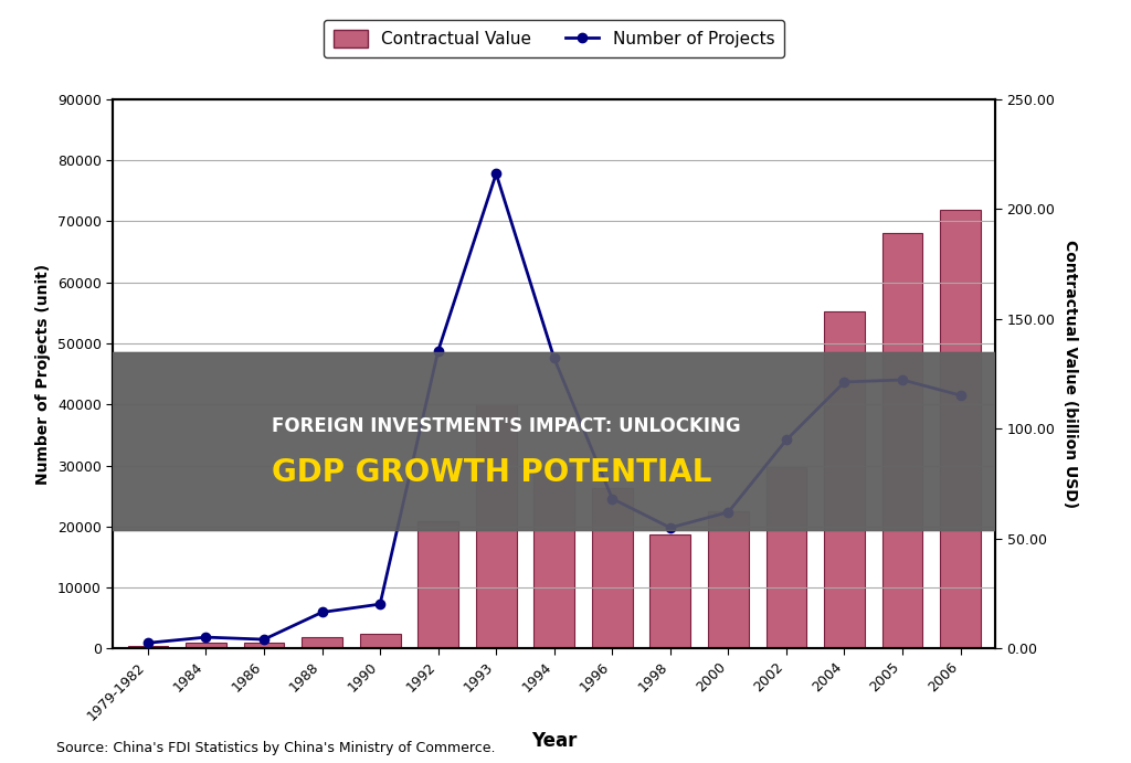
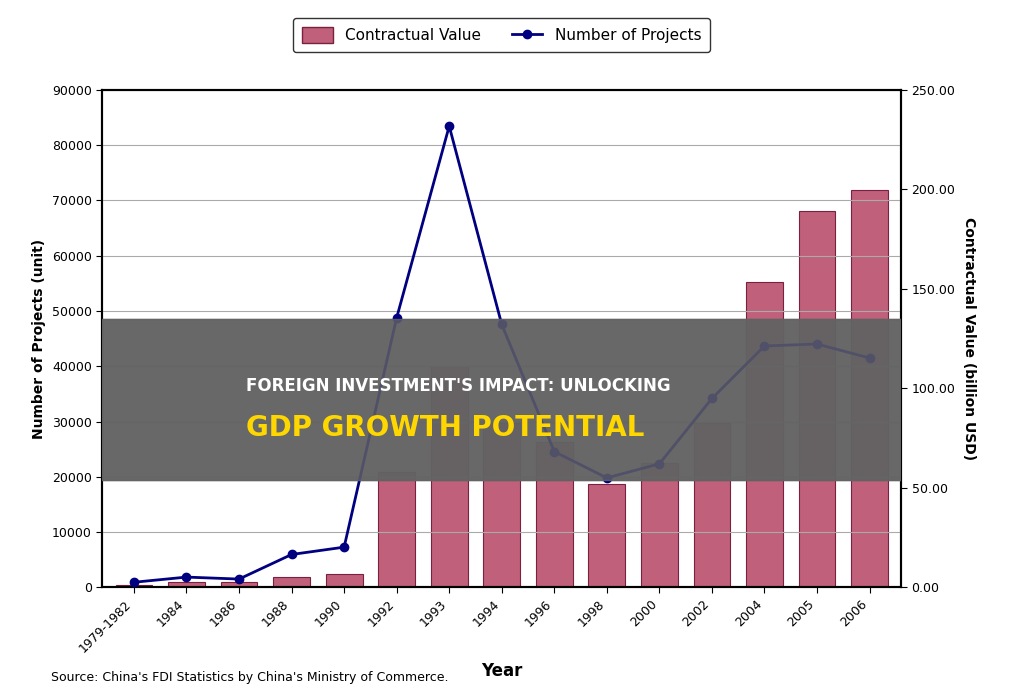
Number of Projects/1993: 77800 -> 83400
